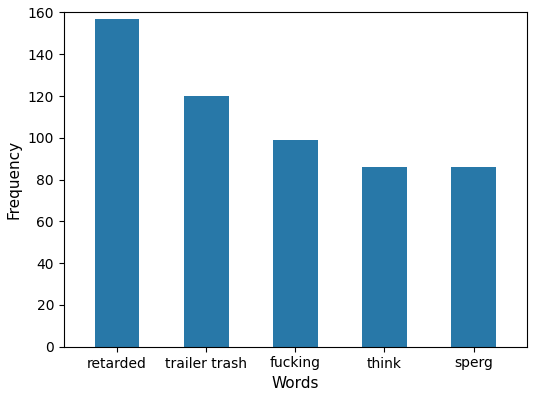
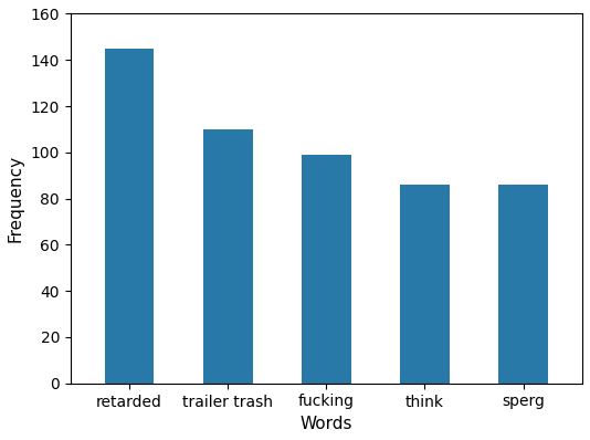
retarded: 157 -> 145
trailer trash: 120 -> 110
